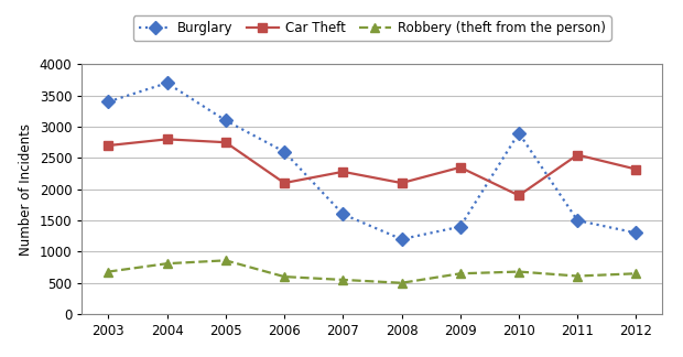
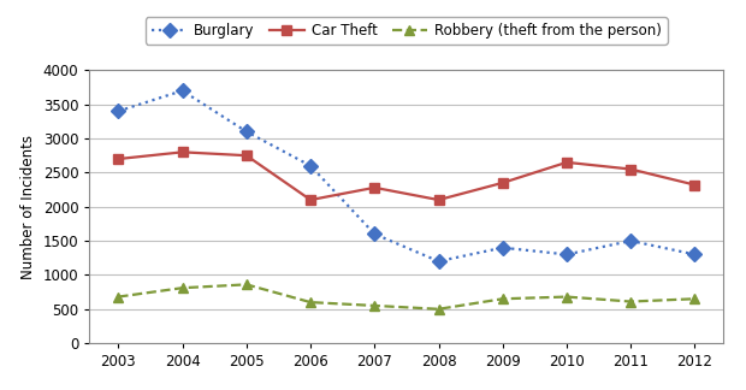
Burglary/2010: 2900 -> 1300
Car Theft/2010: 1900 -> 2650
